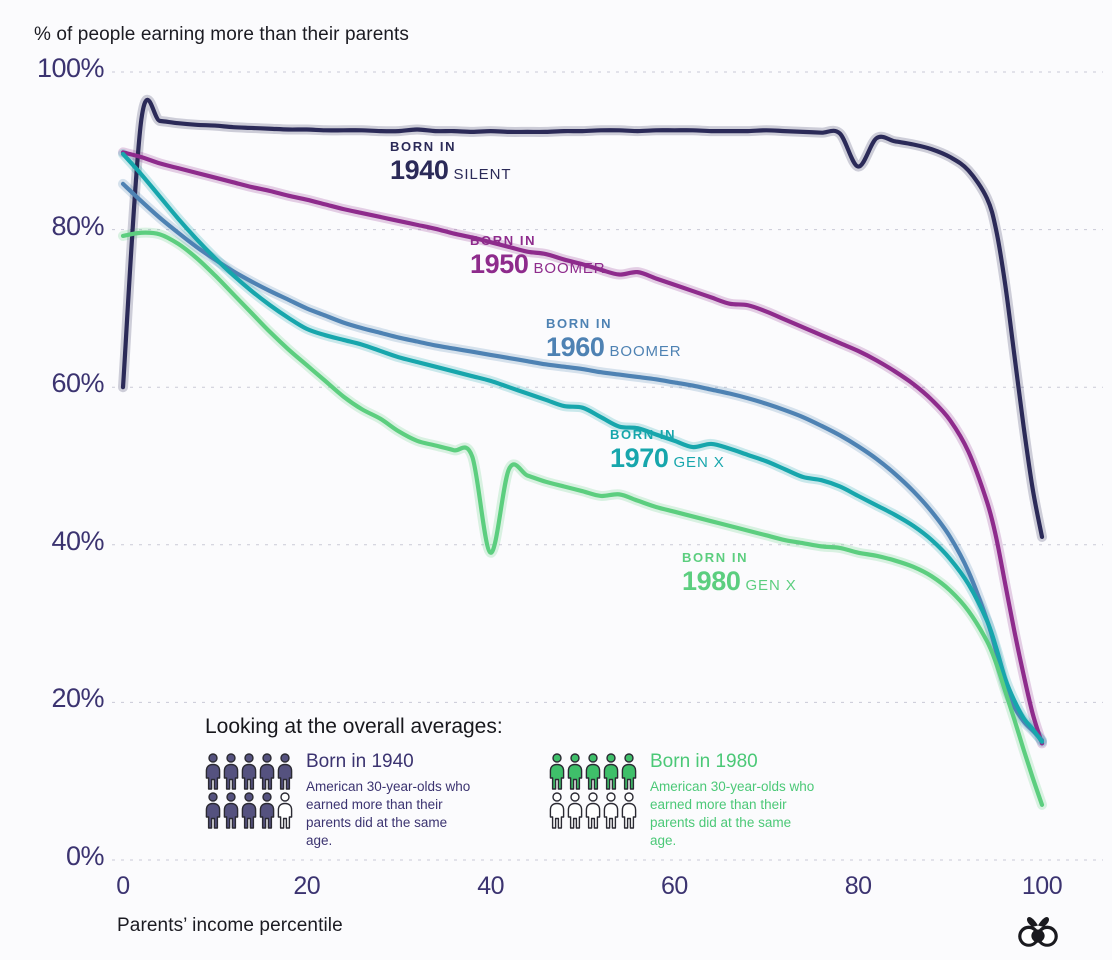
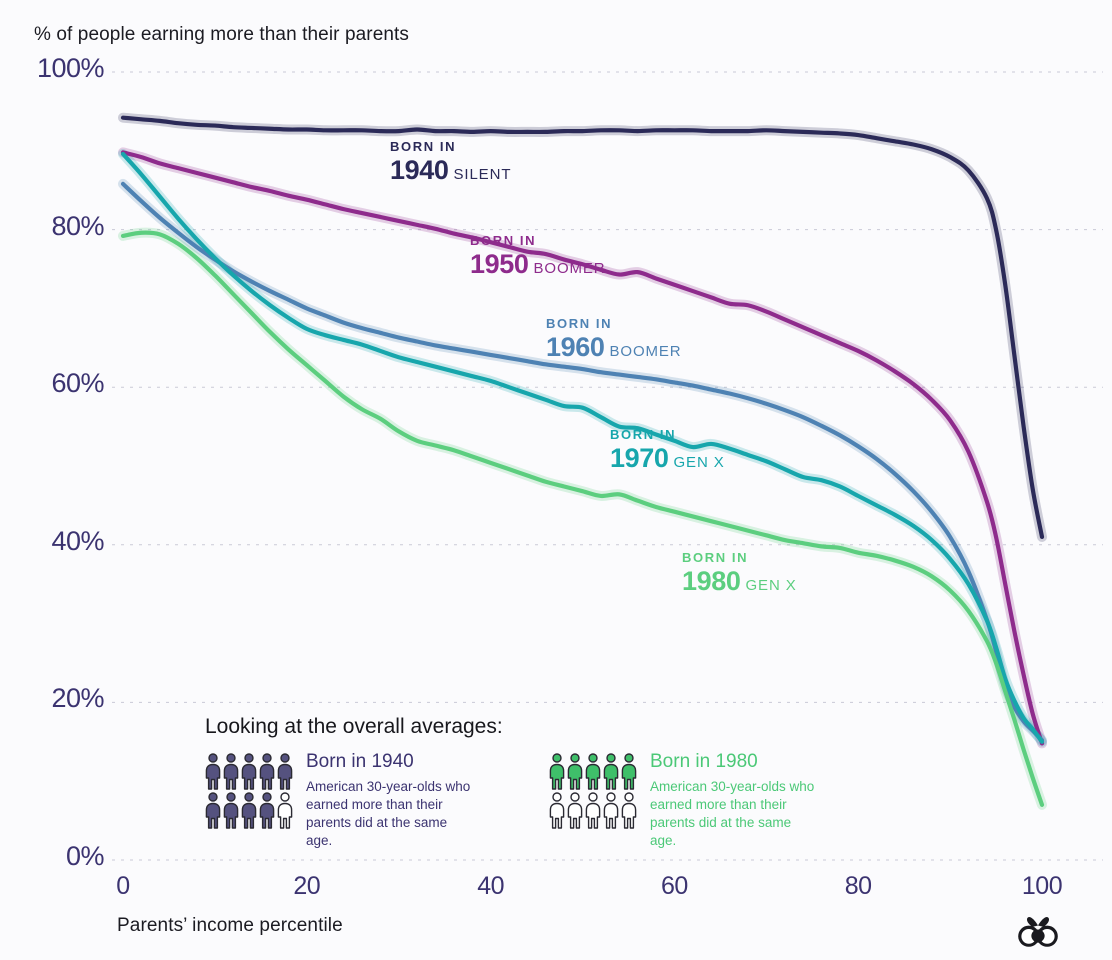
Born in 1940/0: 60% -> 94%
Born in 1980/40: 39% -> 50%
Born in 1940/80: 88% -> 92%
